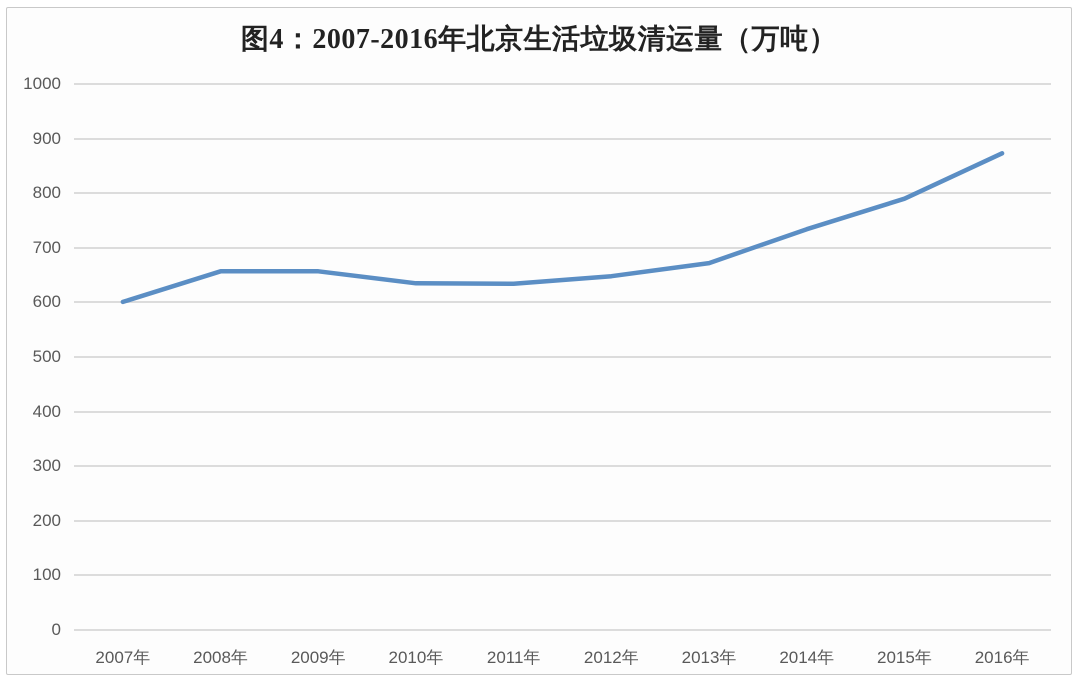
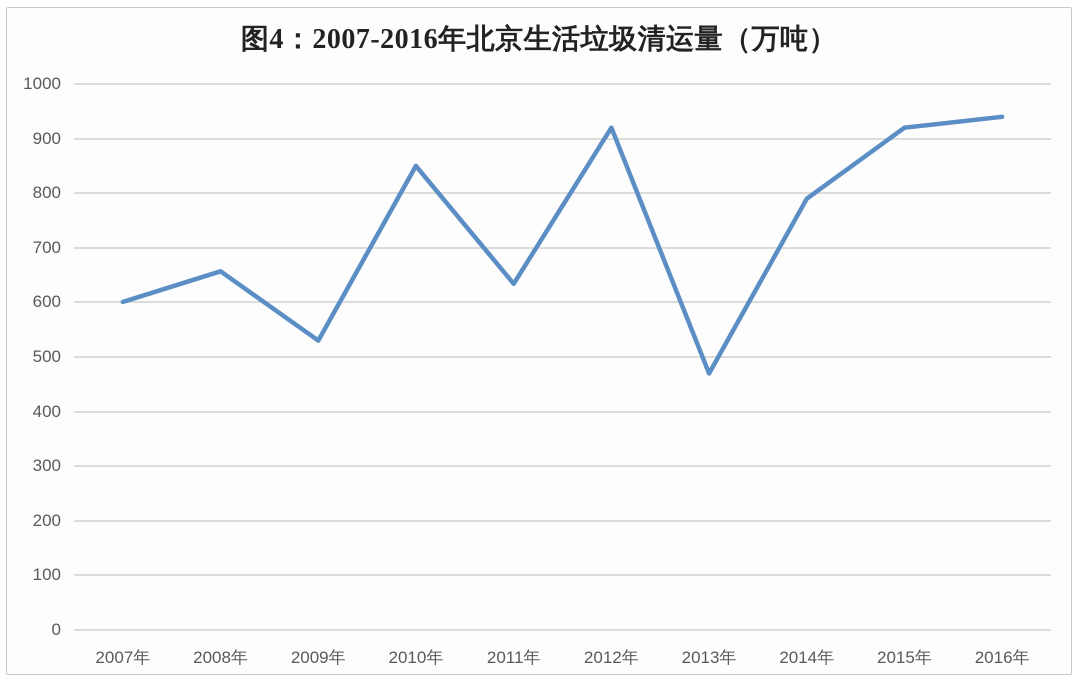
2009年: 660 -> 530
2010年: 640 -> 850
2012年: 650 -> 920
2013年: 670 -> 470
2014年: 730 -> 790
2015年: 790 -> 920
2016年: 870 -> 940
